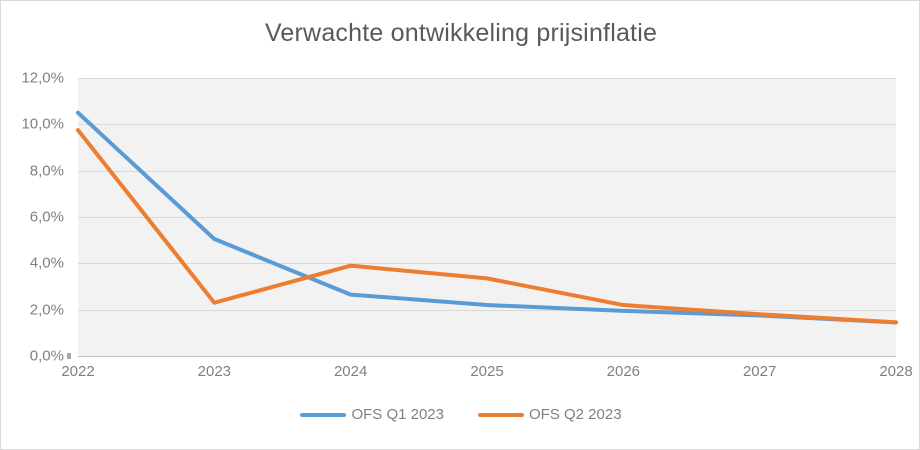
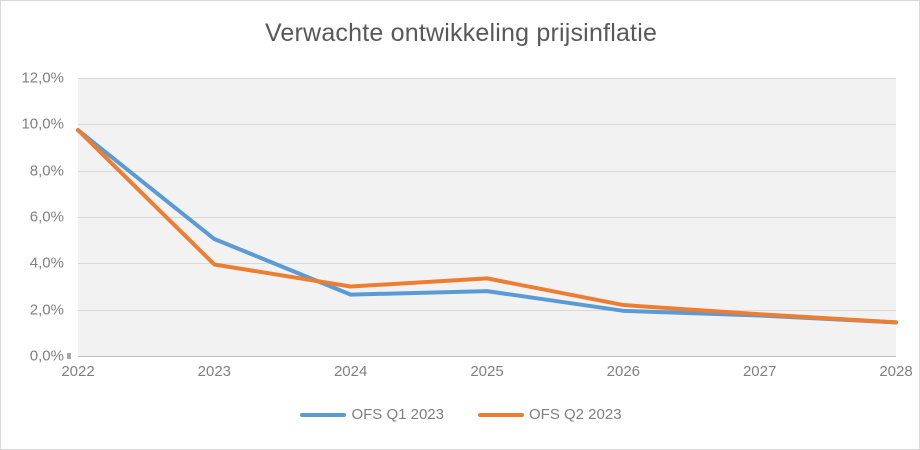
OFS Q1 2023/2022: 10,5% -> 9,8%
OFS Q2 2023/2023: 2,3% -> 4,0%
OFS Q2 2023/2024: 3,9% -> 3,0%
OFS Q1 2023/2025: 2,2% -> 2,8%
